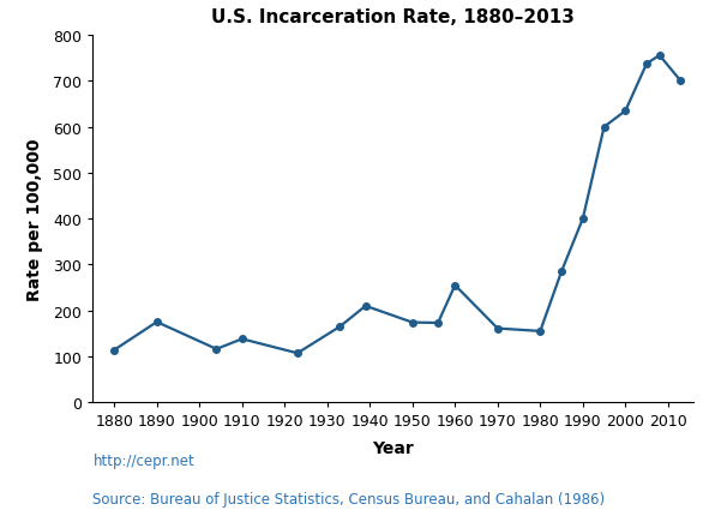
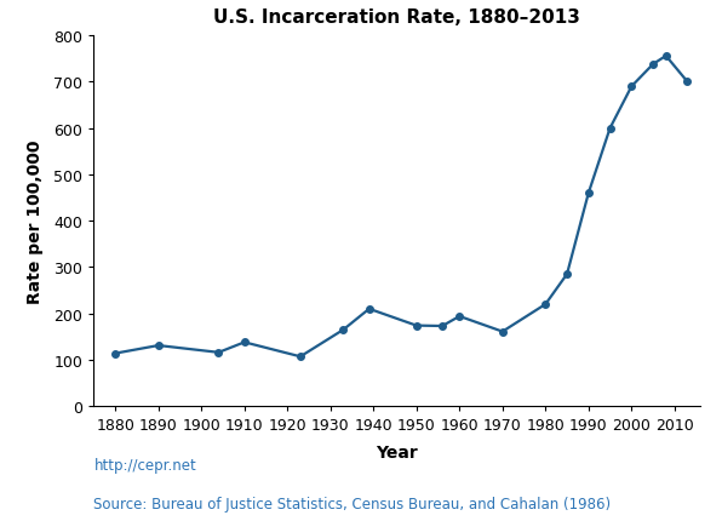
1890: 175 -> 131
1960: 255 -> 194
1980: 155 -> 220
1990: 400 -> 460
2000: 635 -> 690
